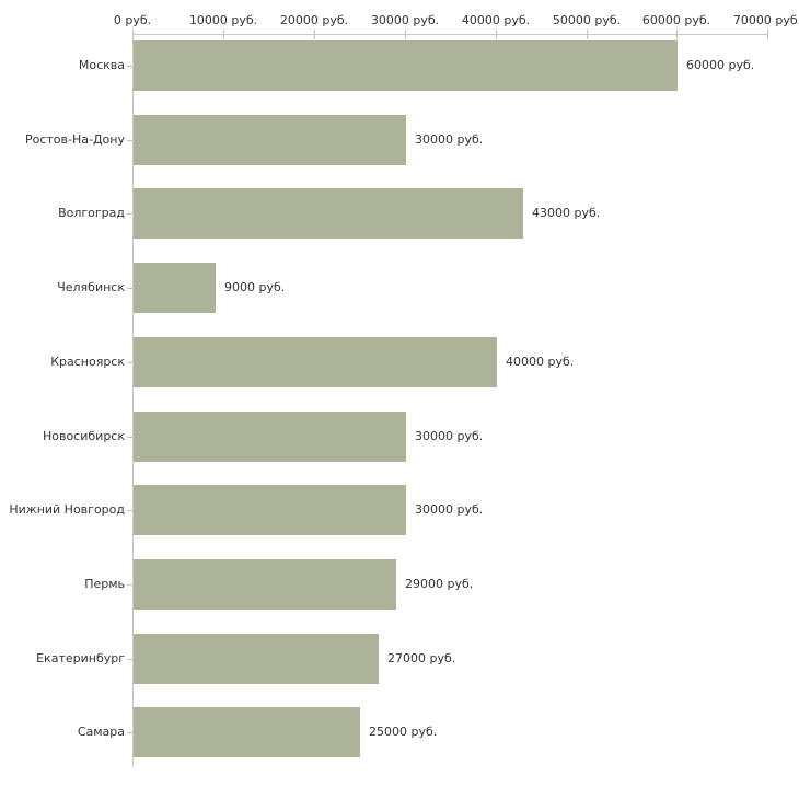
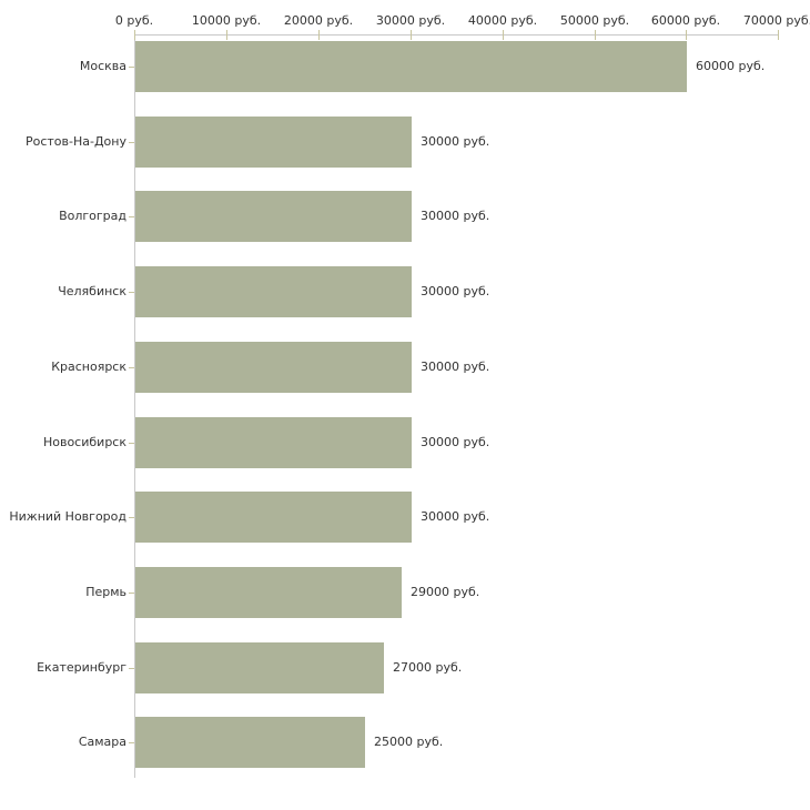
Волгоград: 43000 -> 30000
Челябинск: 9000 -> 30000
Красноярск: 40000 -> 30000
